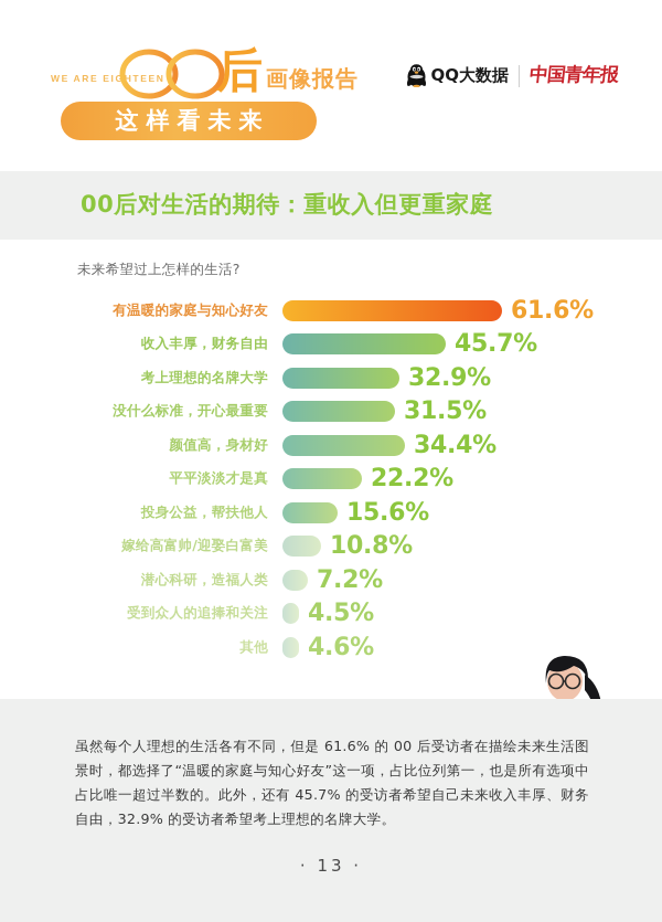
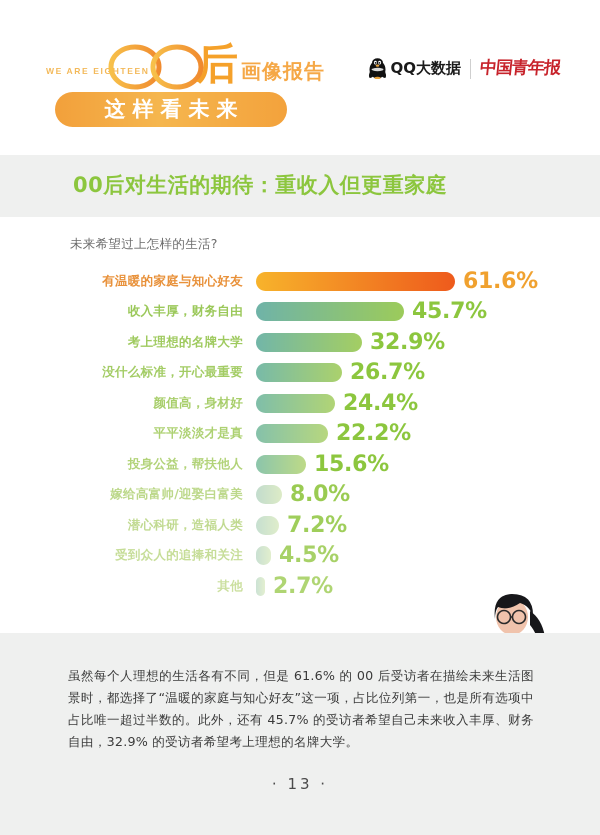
没什么标准，开心最重要: 31.5% -> 26.7%
颜值高，身材好: 34.4% -> 24.4%
嫁给高富帅/迎娶白富美: 10.8% -> 8.0%
其他: 4.6% -> 2.7%
